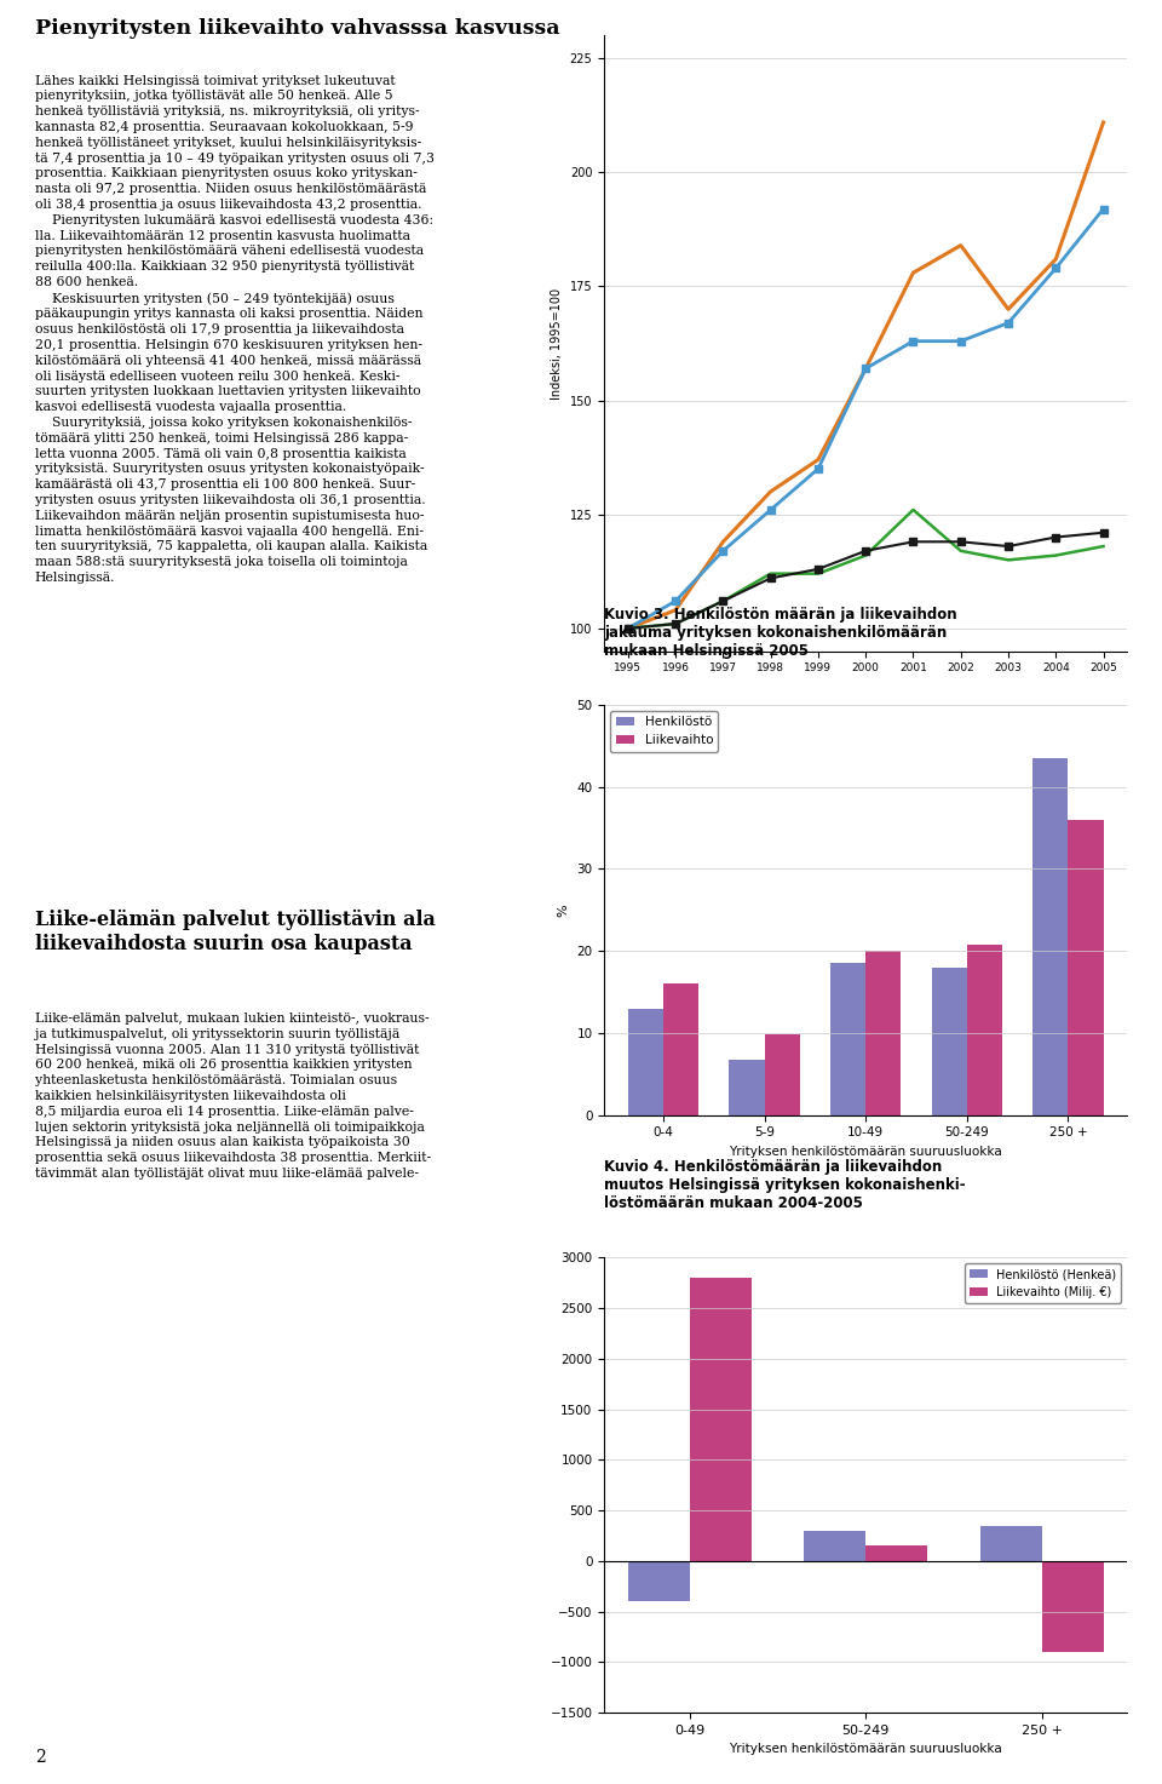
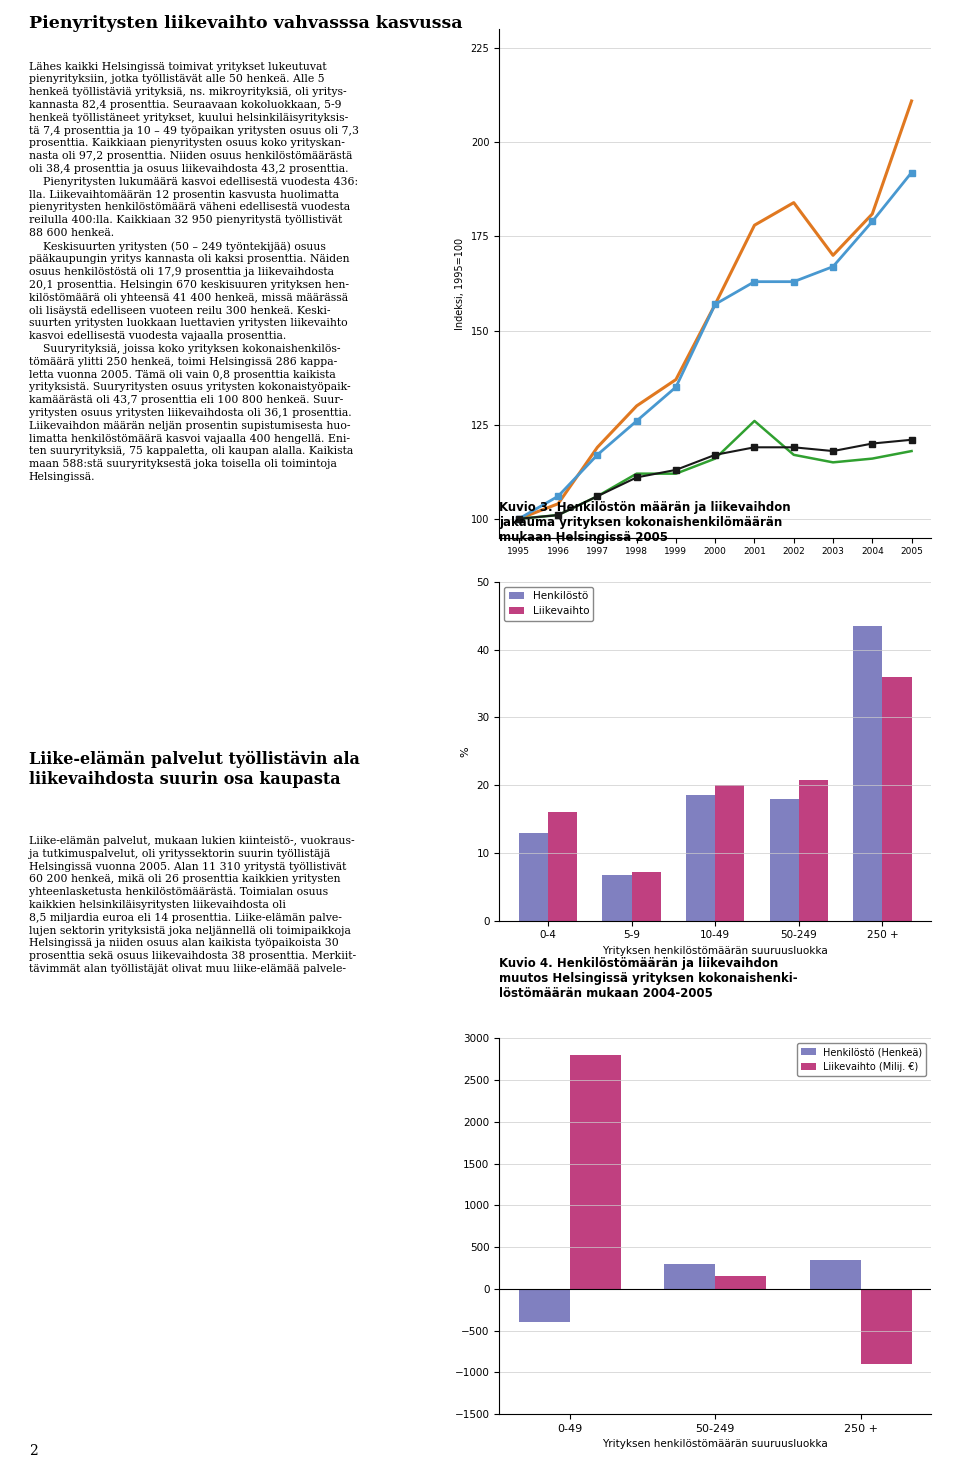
Liikevaihto/5-9: 9.8 -> 7.2
